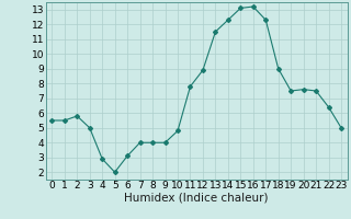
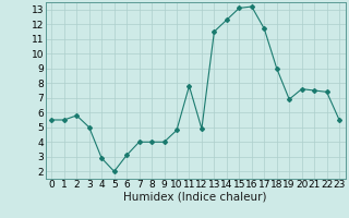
12: 8.9 -> 4.9
17: 12.3 -> 11.7
19: 7.5 -> 6.9
22: 6.4 -> 7.4
23: 5.0 -> 5.5
